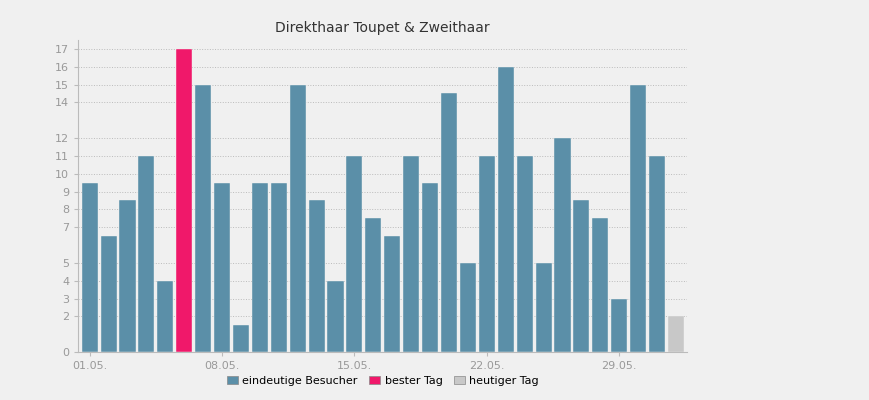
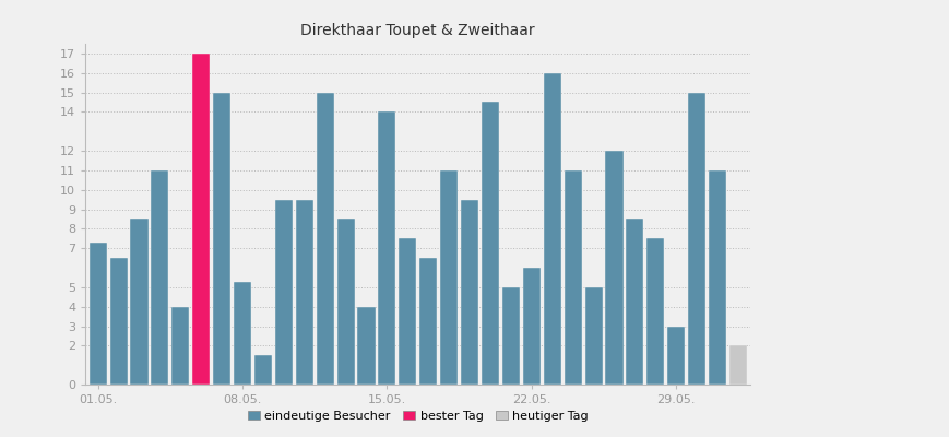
01.05.: 9.5 -> 7.3
08.05.: 9.5 -> 5.3
15.05.: 11.0 -> 14.0
22.05.: 11.0 -> 6.0
